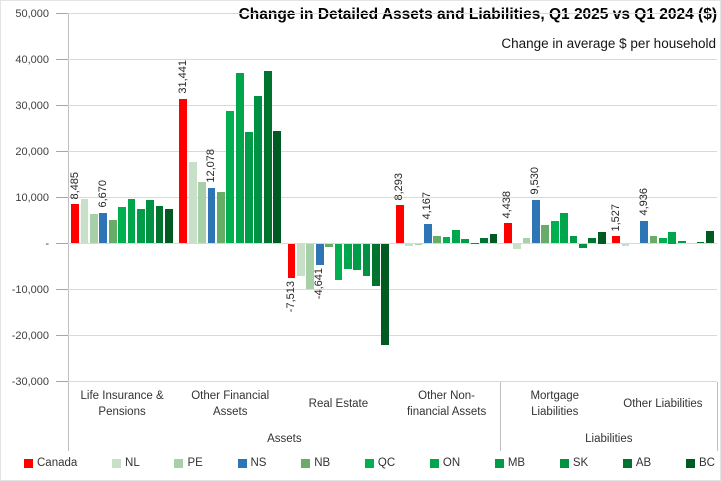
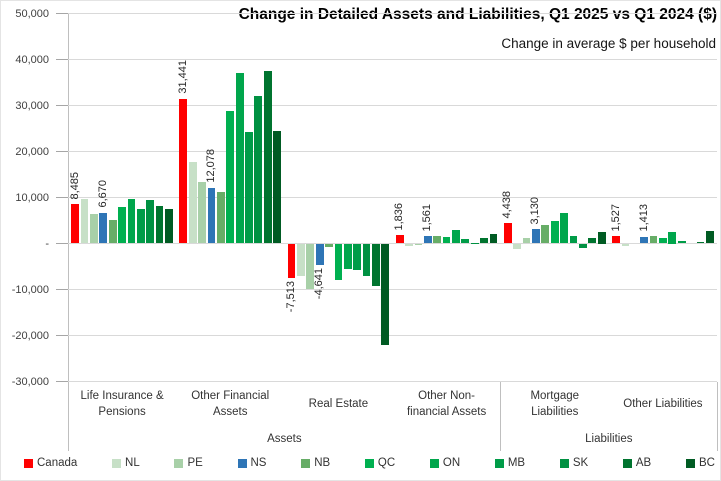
Canada/Other Non- financial Assets: 8,293 -> 1,836
NS/Other Non- financial Assets: 4,167 -> 1,561
NS/Mortgage Liabilities: 9,530 -> 3,130
NS/Other Liabilities: 4,936 -> 1,413
